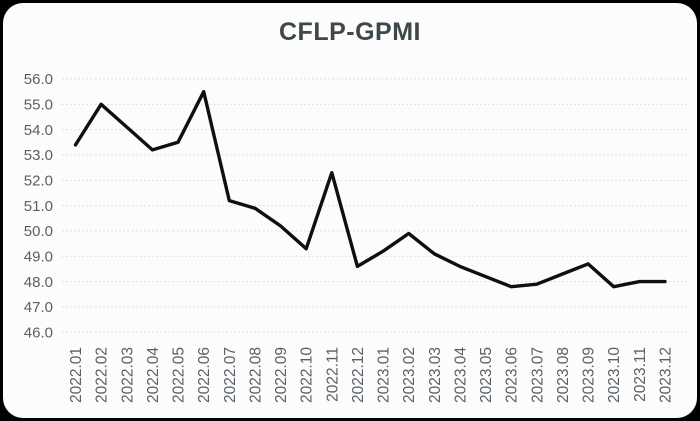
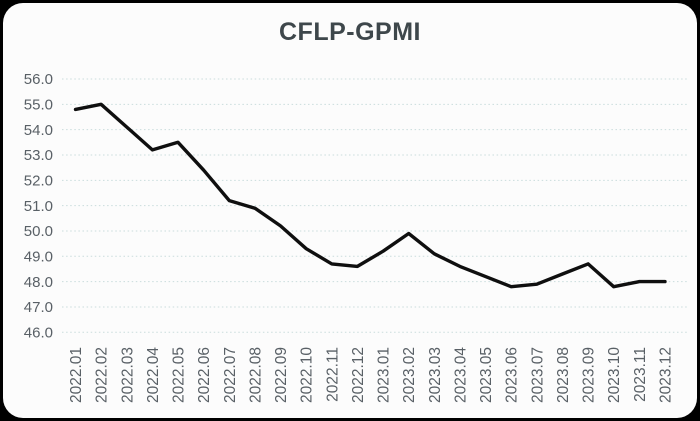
2022.01: 53.4 -> 54.8
2022.06: 55.5 -> 52.4
2022.11: 52.3 -> 48.7
